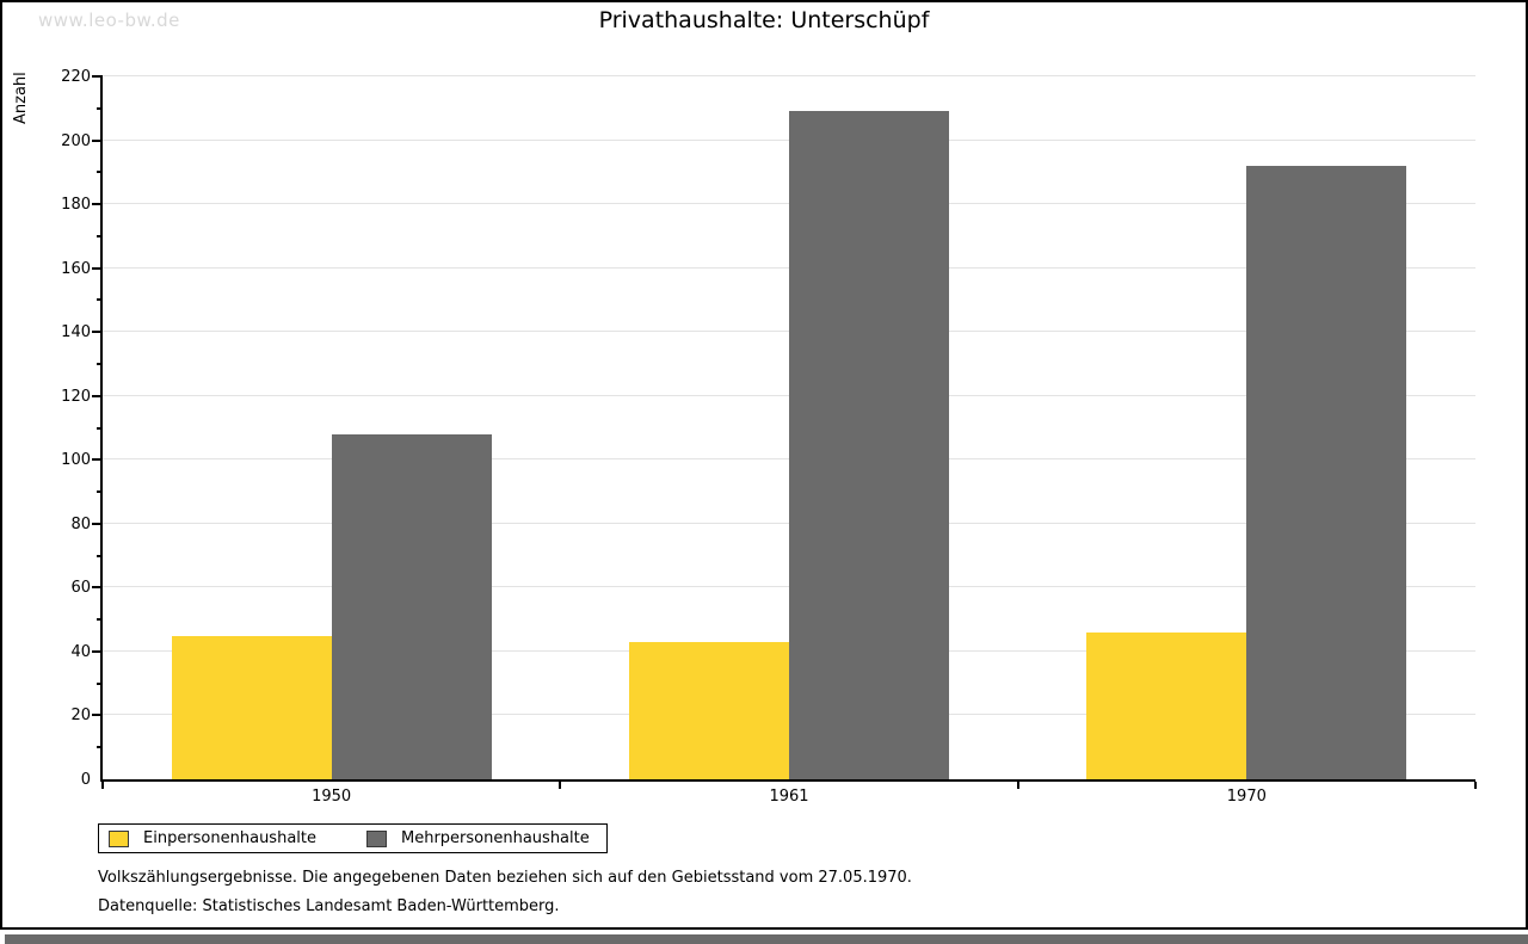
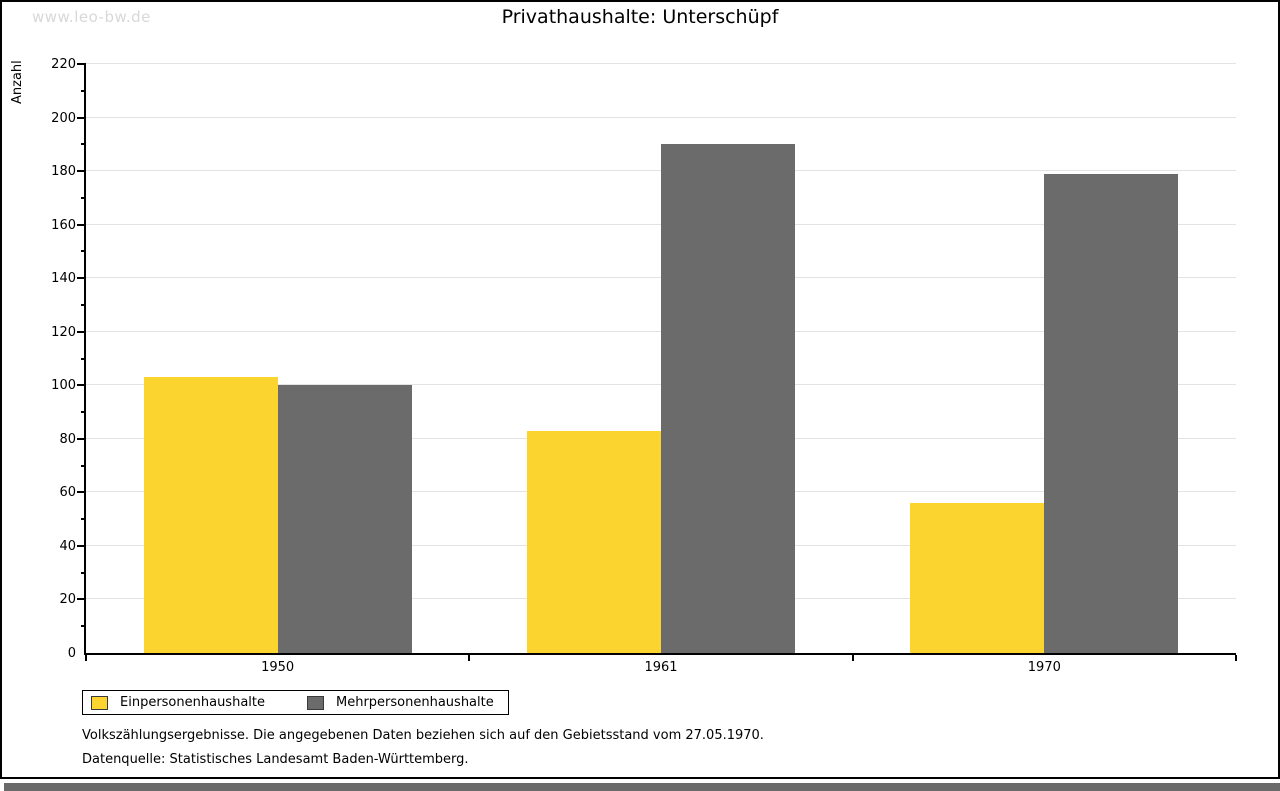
Einpersonenhaushalte/1950: 45 -> 103
Mehrpersonenhaushalte/1950: 108 -> 100
Einpersonenhaushalte/1961: 43 -> 83
Mehrpersonenhaushalte/1961: 209 -> 190
Einpersonenhaushalte/1970: 46 -> 56
Mehrpersonenhaushalte/1970: 192 -> 179
